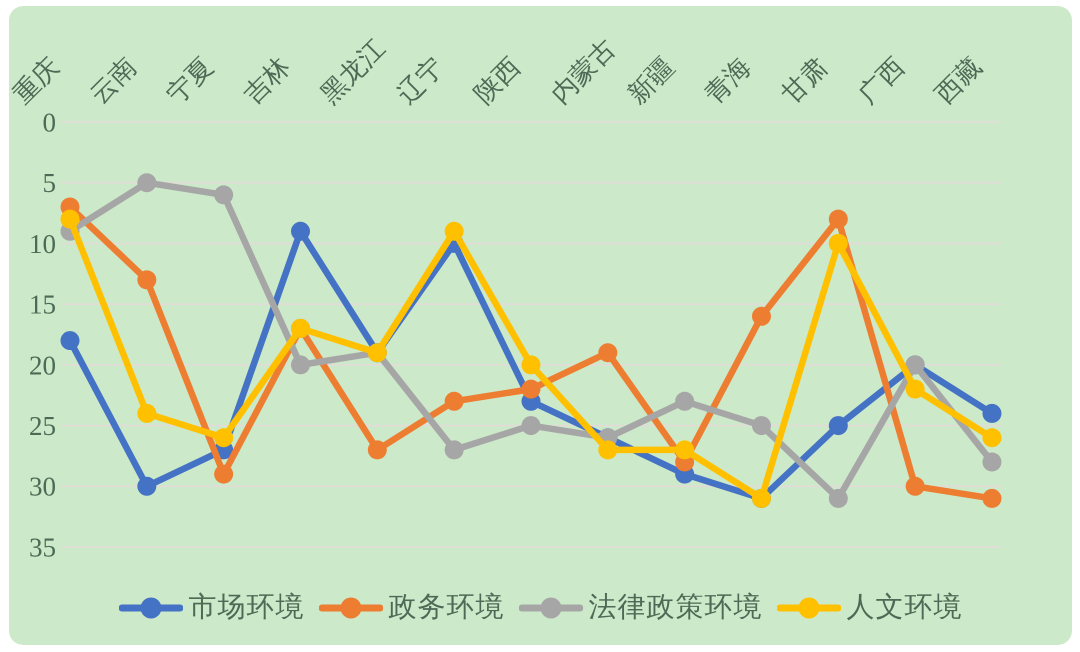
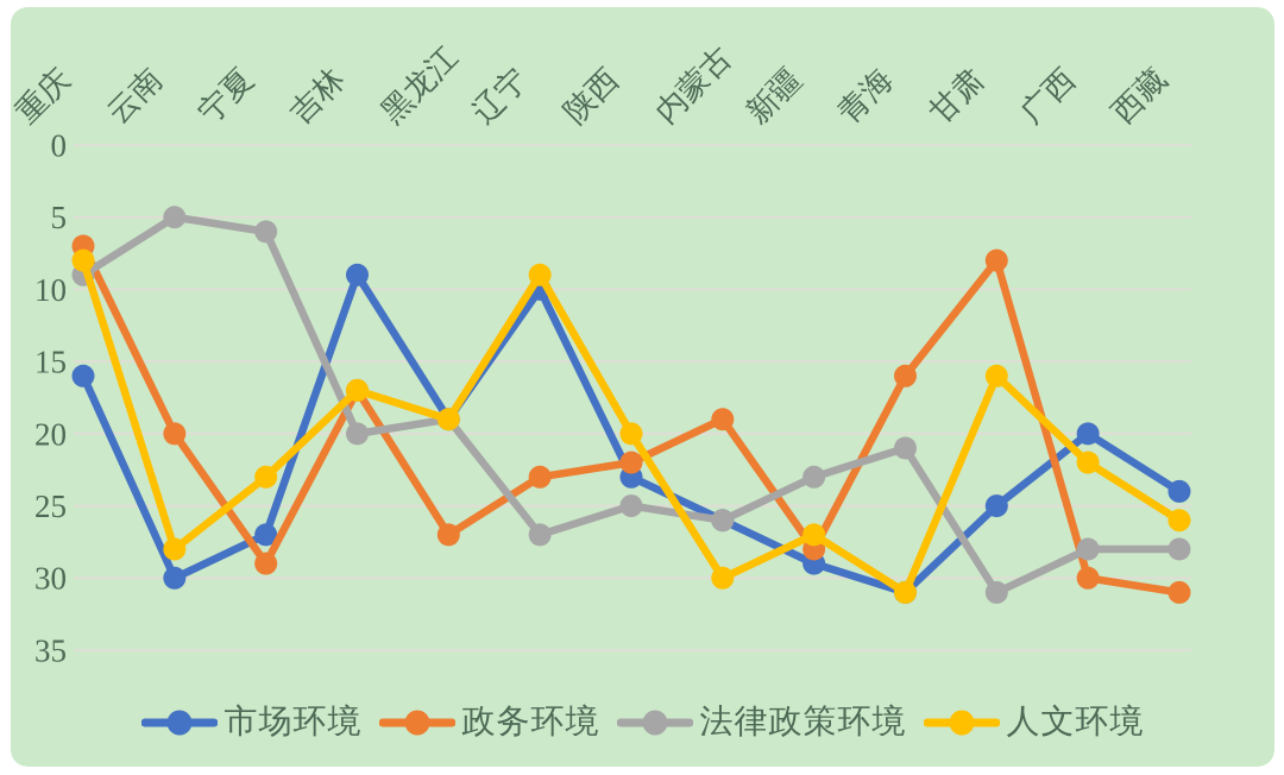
市场环境/重庆: 18 -> 16
政务环境/云南: 13 -> 20
人文环境/云南: 24 -> 28
人文环境/宁夏: 26 -> 23
人文环境/内蒙古: 27 -> 30
法律政策环境/青海: 25 -> 21
人文环境/甘肃: 10 -> 16
法律政策环境/广西: 20 -> 28
